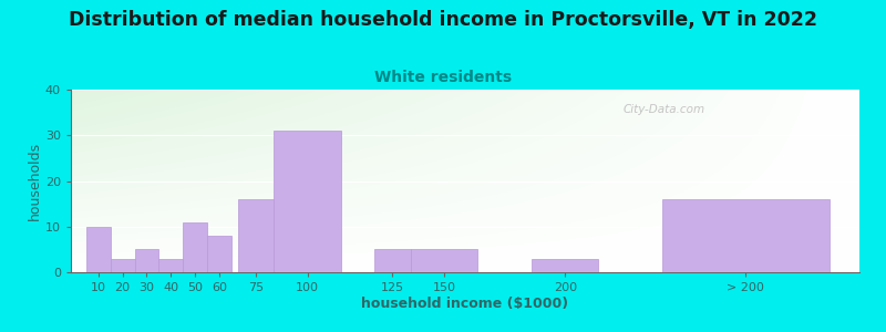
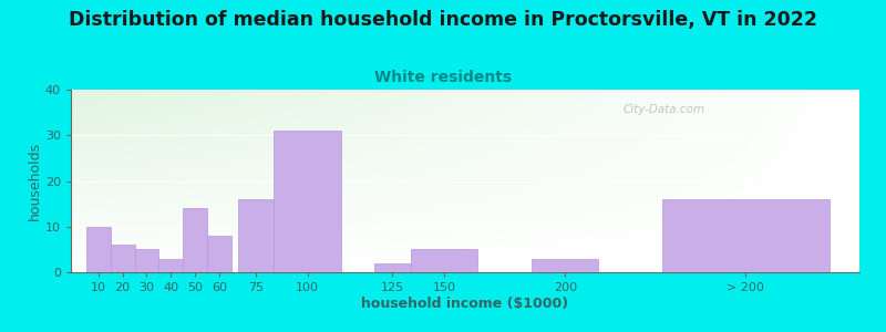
20: 3 -> 6
50: 11 -> 14
125: 5 -> 2
